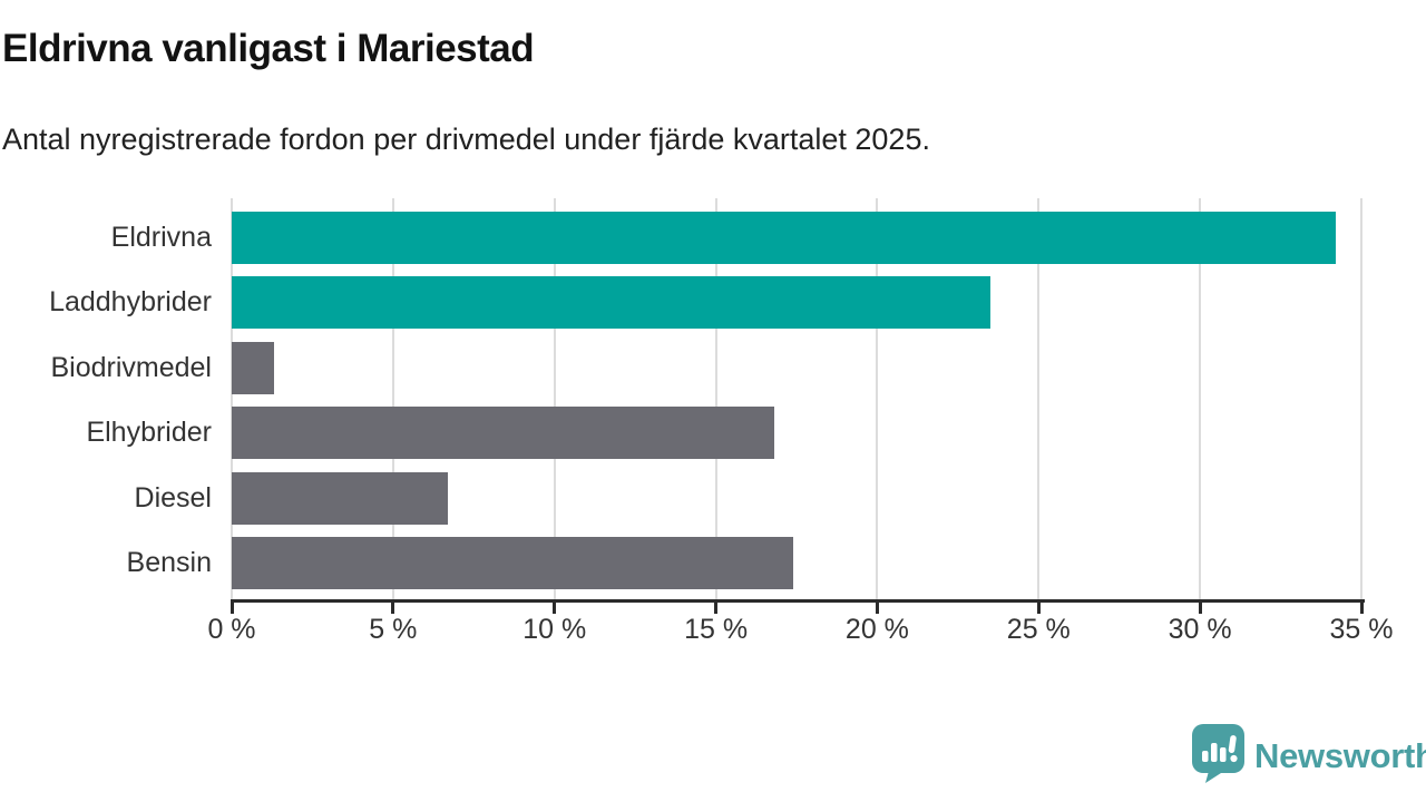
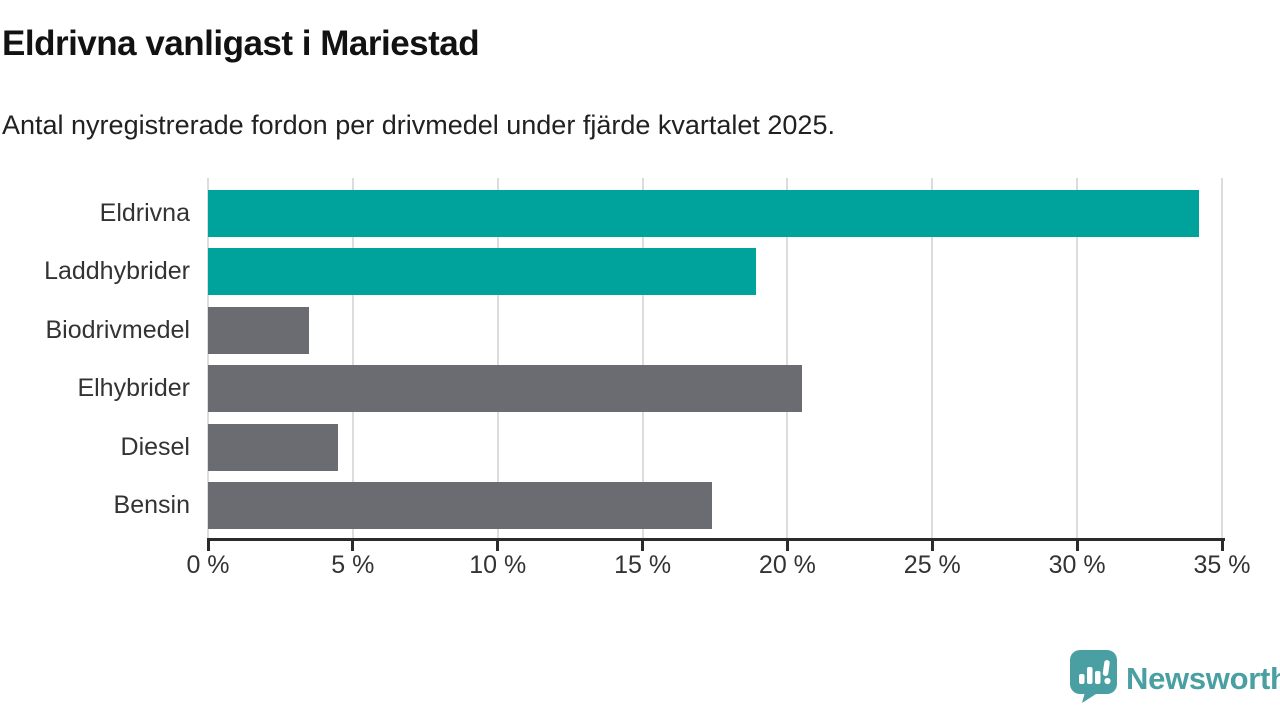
Laddhybrider: 23.5% -> 18.9%
Biodrivmedel: 1.3% -> 3.5%
Elhybrider: 16.8% -> 20.5%
Diesel: 6.7% -> 4.5%
